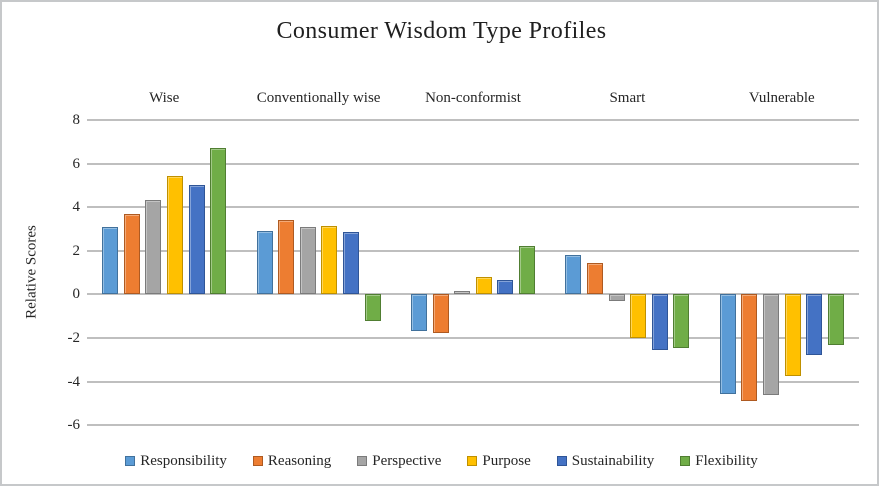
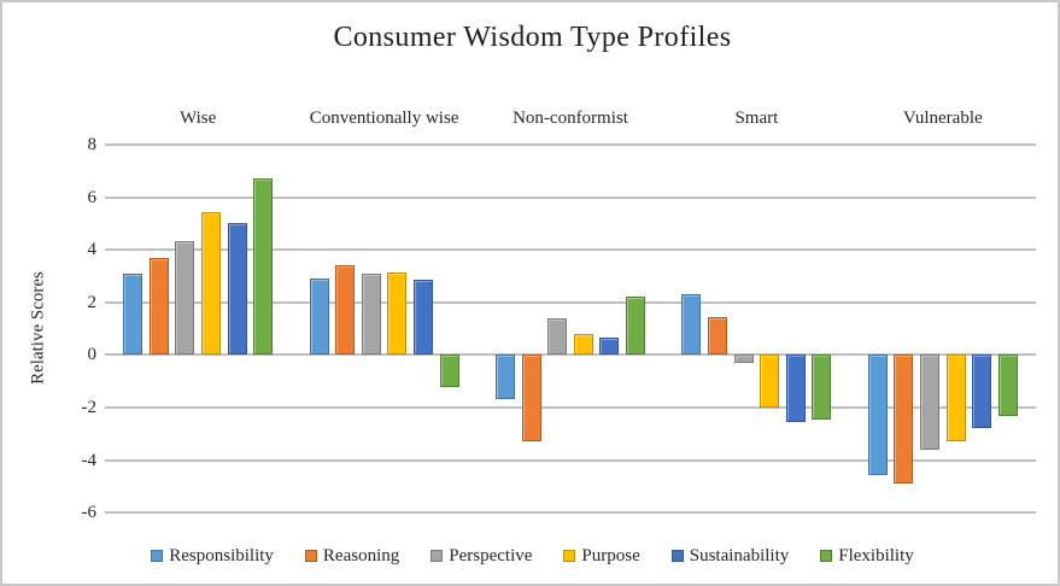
Reasoning/Non-conformist: -1.8 -> -3.3
Perspective/Non-conformist: 0.1 -> 1.4
Responsibility/Smart: 1.8 -> 2.3
Perspective/Vulnerable: -4.6 -> -3.6
Purpose/Vulnerable: -3.8 -> -3.3
